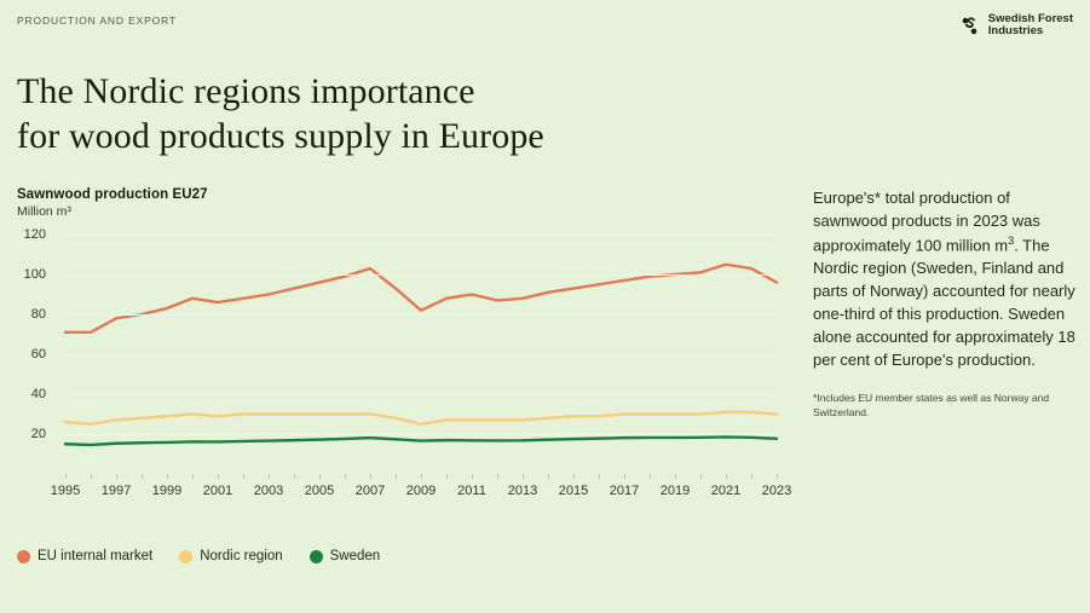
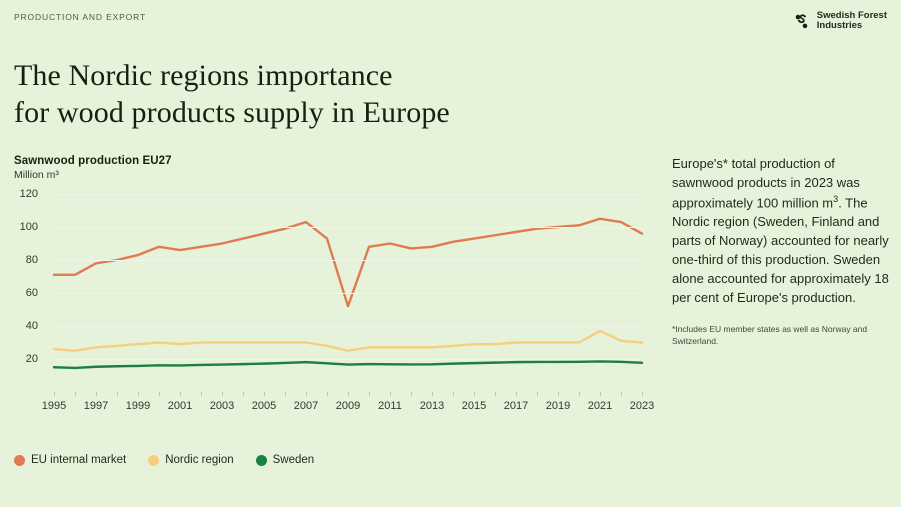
EU internal market/2009: 82 -> 52
Nordic region/2021: 31 -> 37
